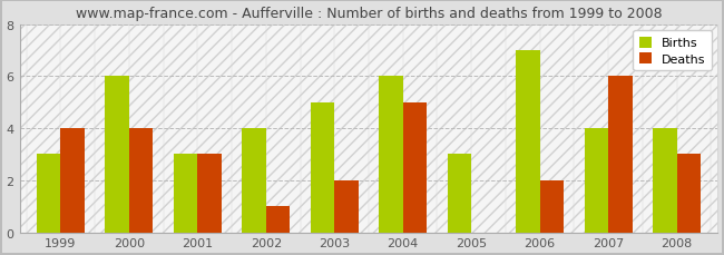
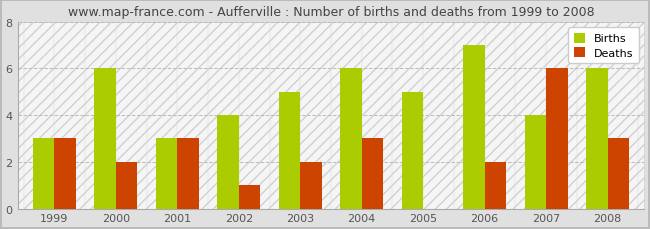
Deaths/1999: 4 -> 3
Deaths/2000: 4 -> 2
Deaths/2004: 5 -> 3
Births/2005: 3 -> 5
Births/2008: 4 -> 6
